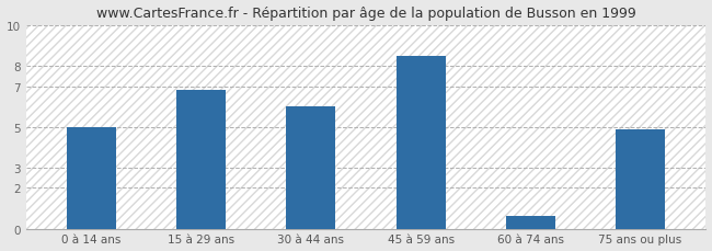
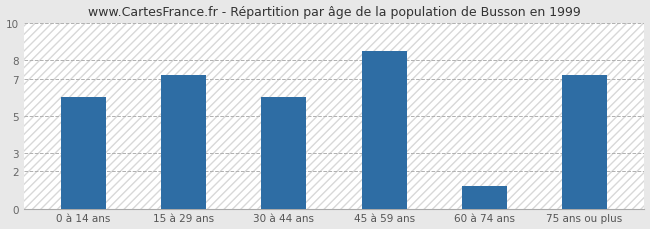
0 à 14 ans: 5.0 -> 6.0
15 à 29 ans: 6.8 -> 7.2
60 à 74 ans: 0.6 -> 1.2
75 ans ou plus: 4.9 -> 7.2
